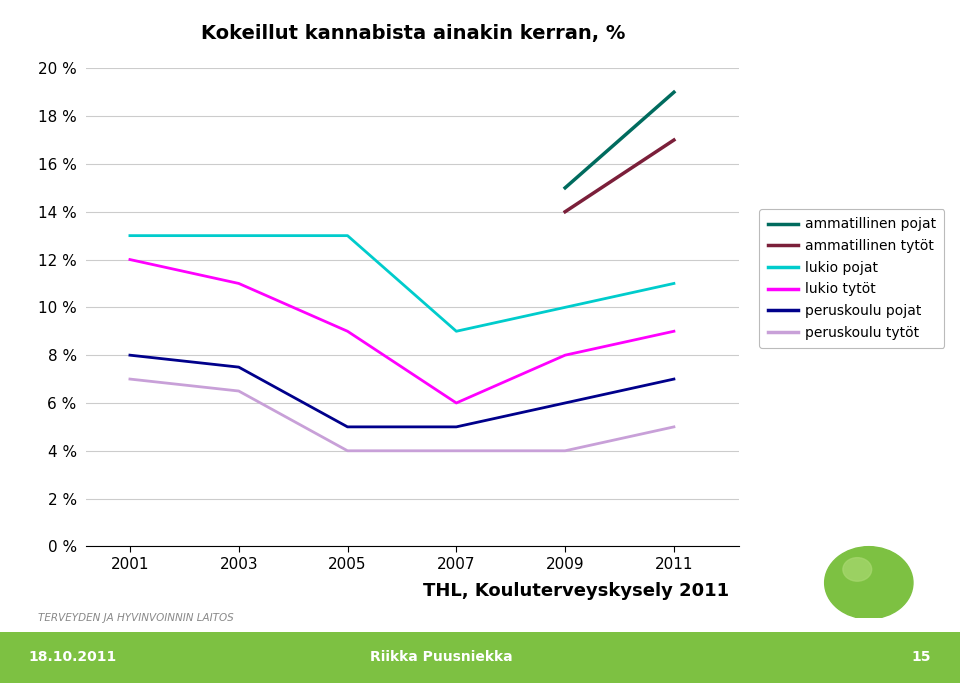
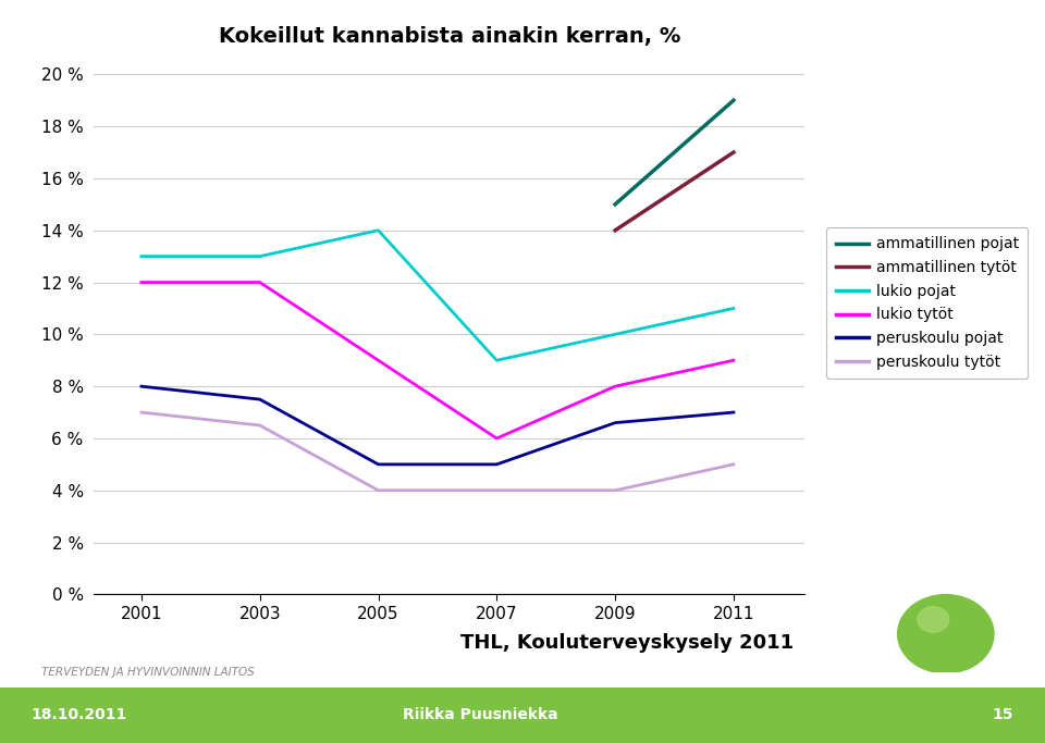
lukio tytöt/2003: 11 % -> 12 %
lukio pojat/2005: 13 % -> 14 %
peruskoulu pojat/2009: 6.0 % -> 6.6 %
